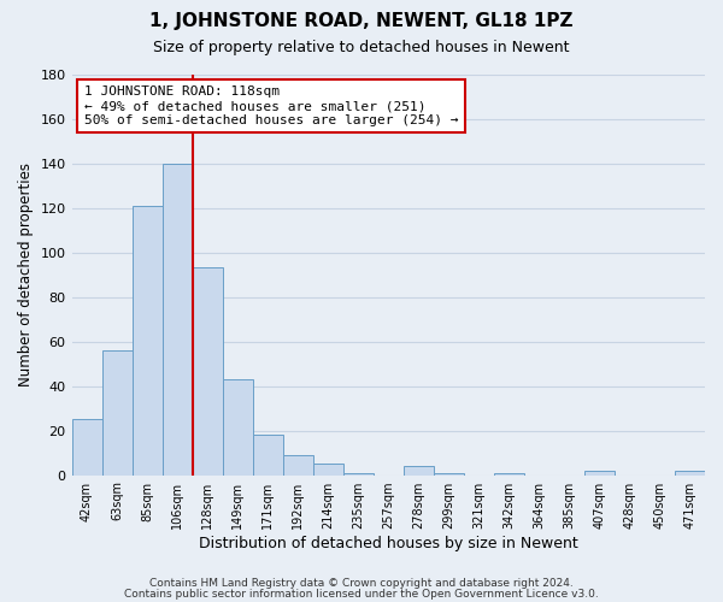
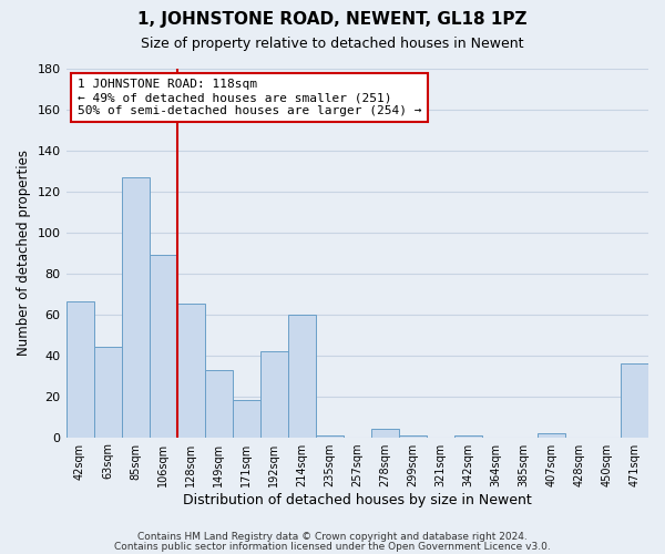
42sqm: 25 -> 66
63sqm: 56 -> 44
85sqm: 121 -> 127
106sqm: 140 -> 89
128sqm: 93 -> 65
149sqm: 43 -> 33
192sqm: 9 -> 42
214sqm: 5 -> 60
471sqm: 2 -> 36
